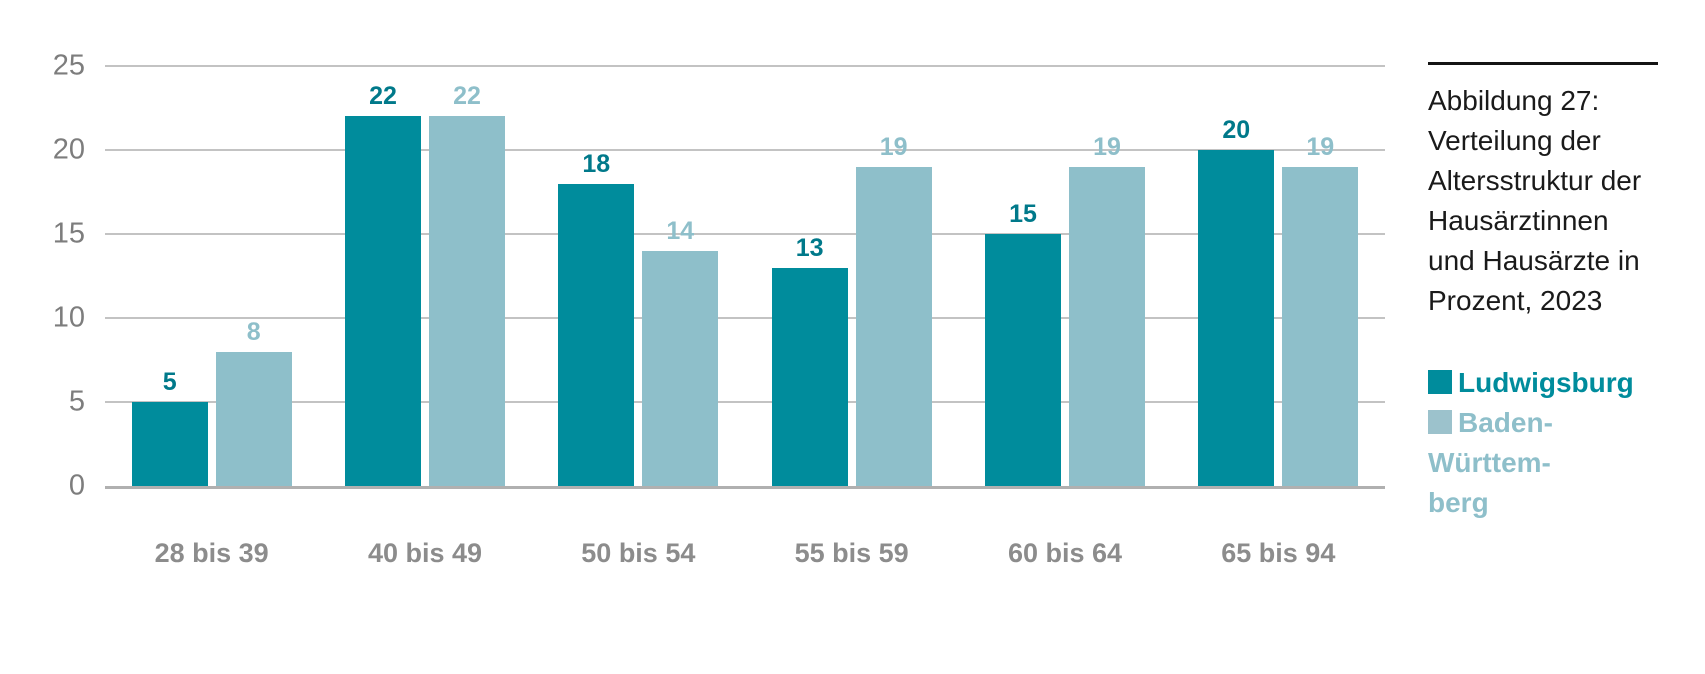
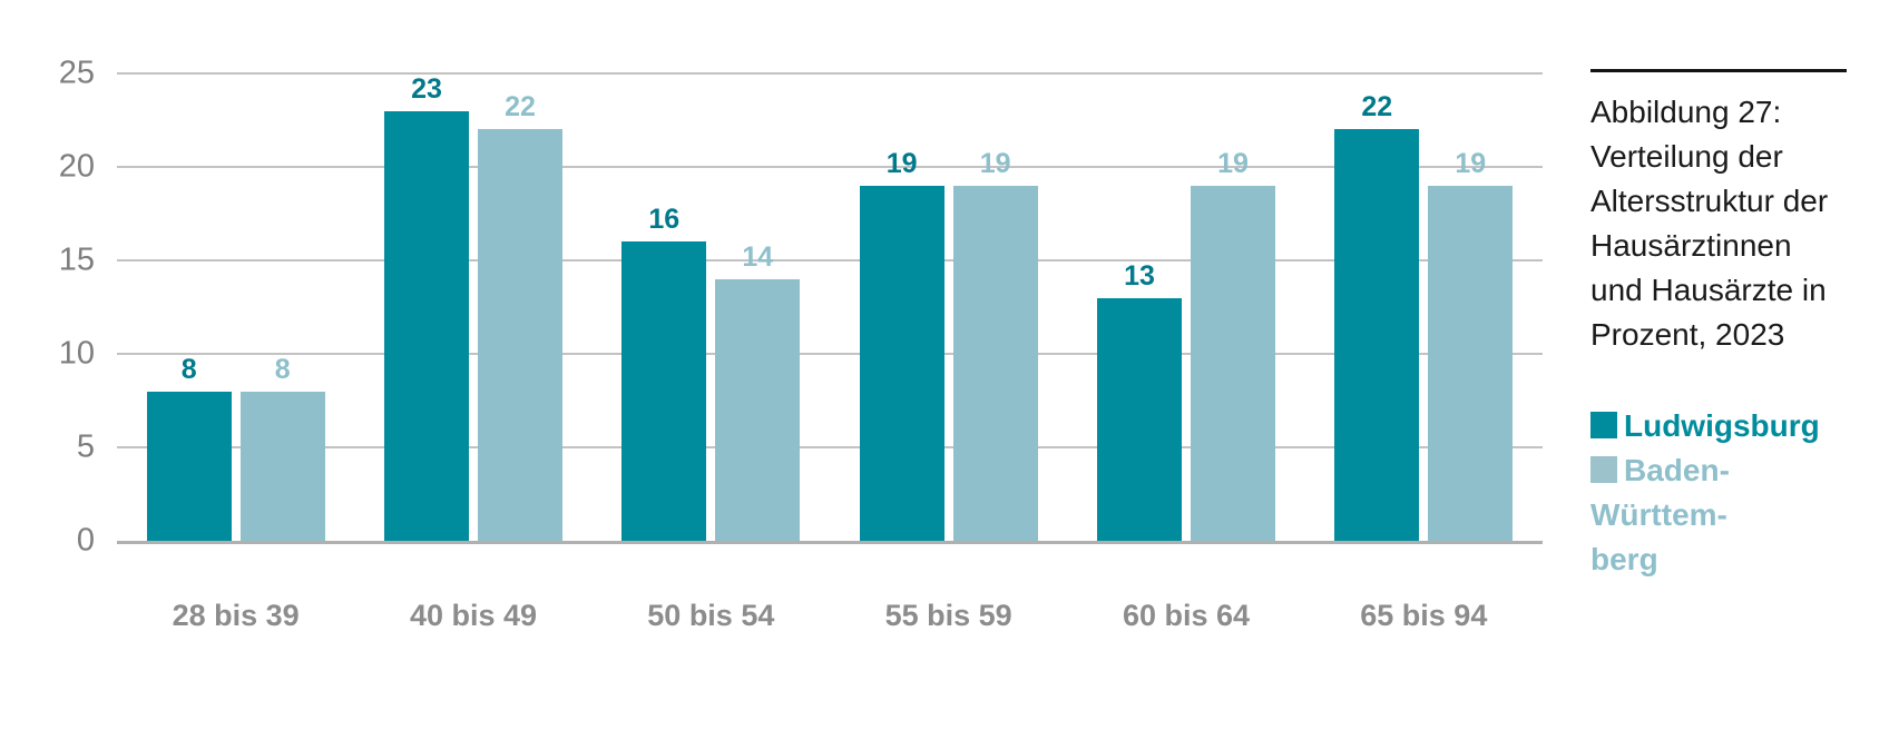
Ludwigsburg/28 bis 39: 5 -> 8
Ludwigsburg/40 bis 49: 22 -> 23
Ludwigsburg/50 bis 54: 18 -> 16
Ludwigsburg/55 bis 59: 13 -> 19
Ludwigsburg/60 bis 64: 15 -> 13
Ludwigsburg/65 bis 94: 20 -> 22
